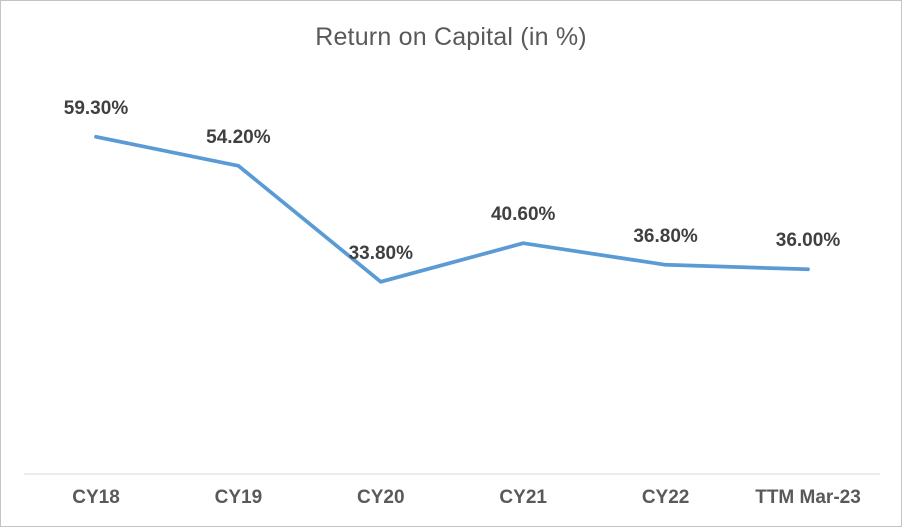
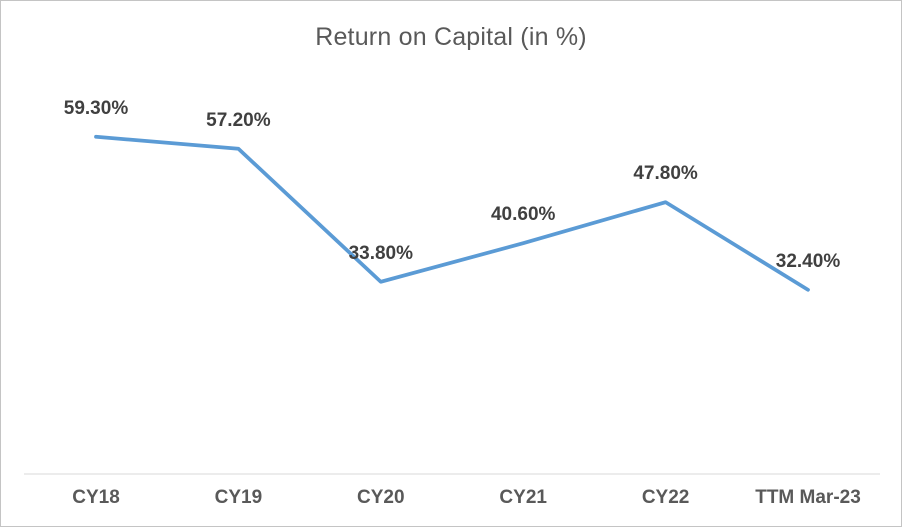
CY19: 54.20% -> 57.20%
CY22: 36.80% -> 47.80%
TTM Mar-23: 36.00% -> 32.40%
